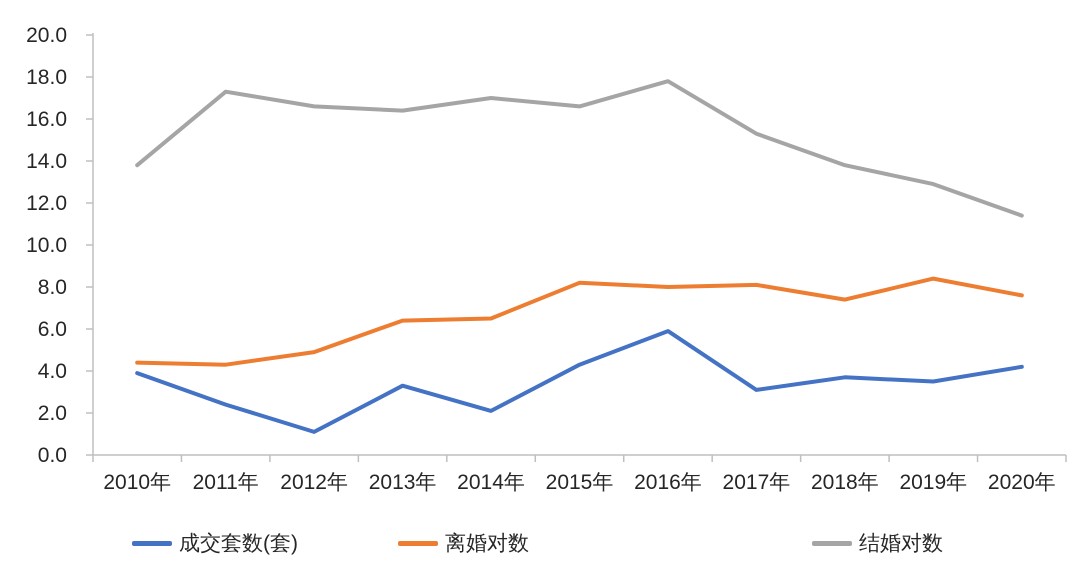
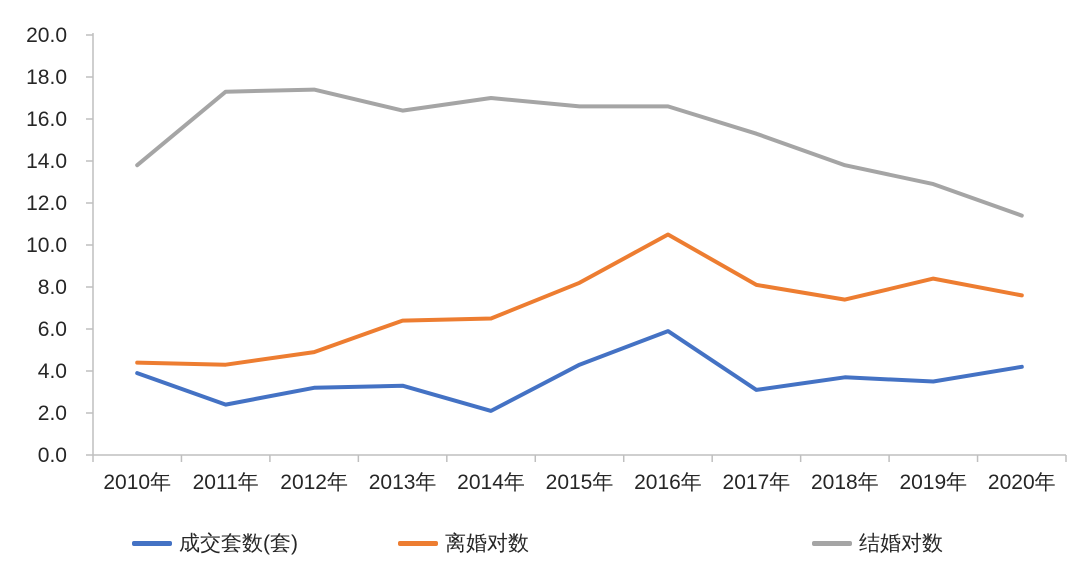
成交套数(套)/2012年: 1.1 -> 3.2
结婚对数/2012年: 16.6 -> 17.4
离婚对数/2016年: 8.0 -> 10.5
结婚对数/2016年: 17.8 -> 16.6
